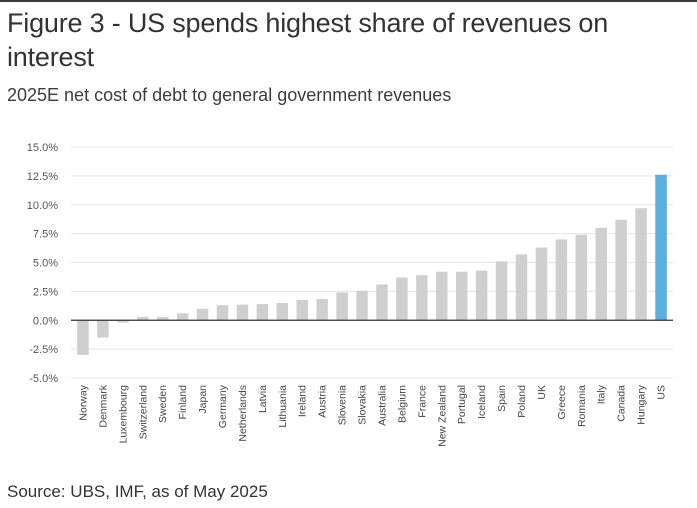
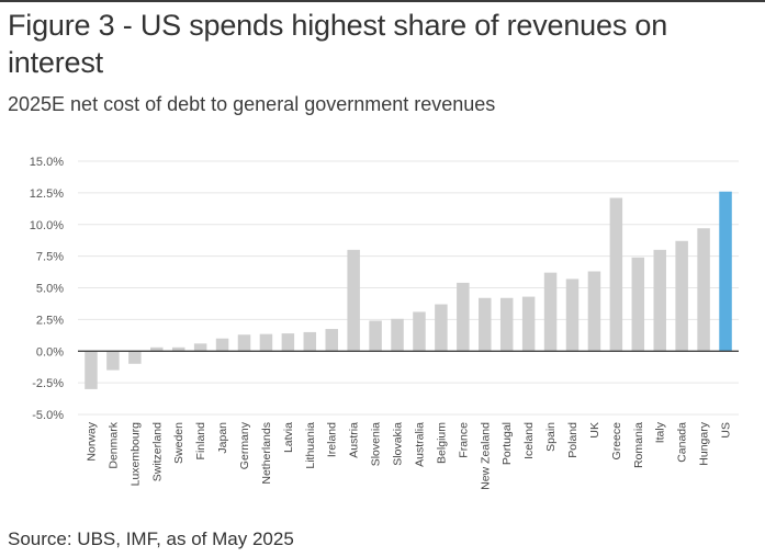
Luxembourg: -0.2% -> -1.0%
Austria: 1.9% -> 8.0%
France: 3.9% -> 5.4%
Spain: 5.1% -> 6.2%
Greece: 7.0% -> 12.1%
